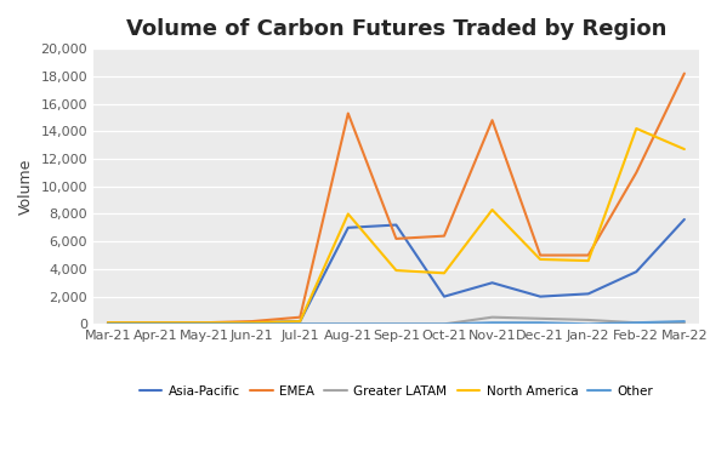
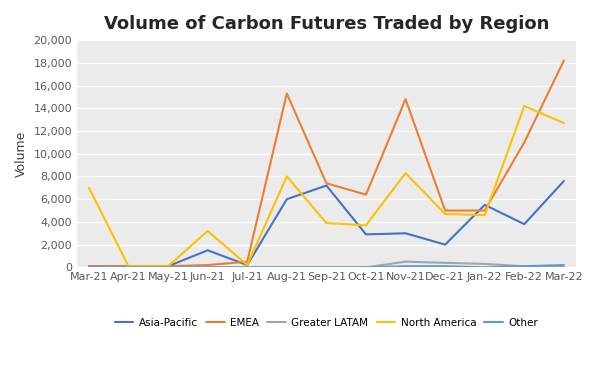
North America/Mar-21: 100 -> 7,000
Asia-Pacific/Jun-21: 100 -> 1,500
North America/Jun-21: 100 -> 3,200
Asia-Pacific/Aug-21: 7,000 -> 6,000
EMEA/Sep-21: 6,200 -> 7,400
Asia-Pacific/Oct-21: 2,000 -> 2,900
Asia-Pacific/Jan-22: 2,200 -> 5,500
